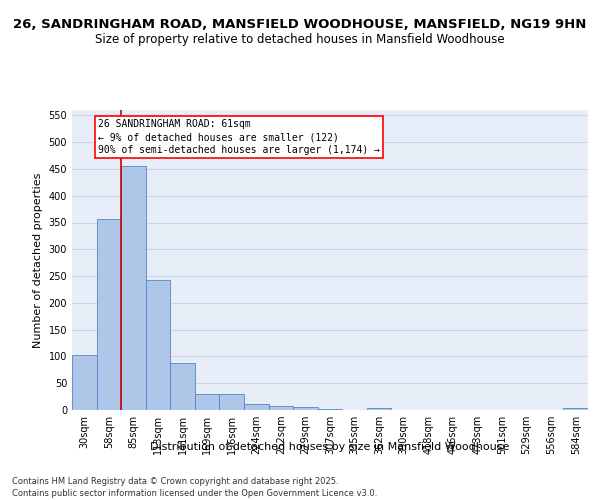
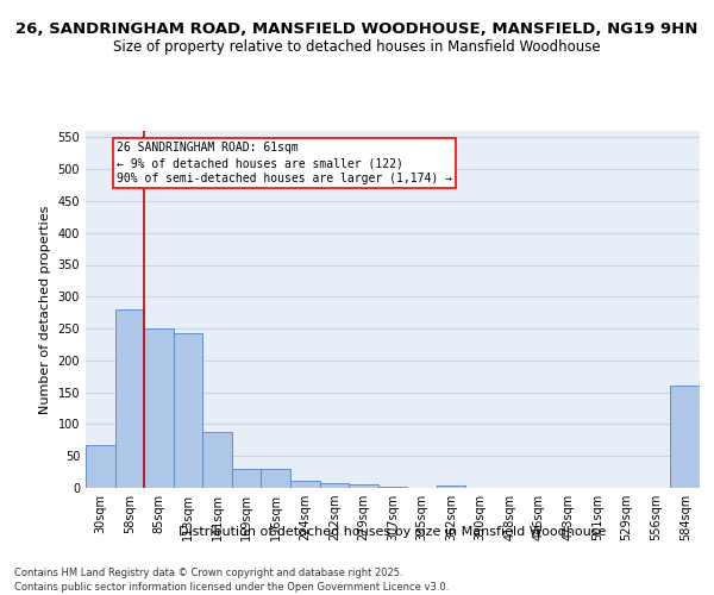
30sqm: 103 -> 68
58sqm: 357 -> 280
85sqm: 456 -> 250
584sqm: 3 -> 160
